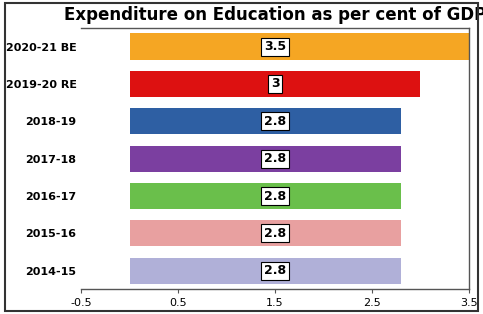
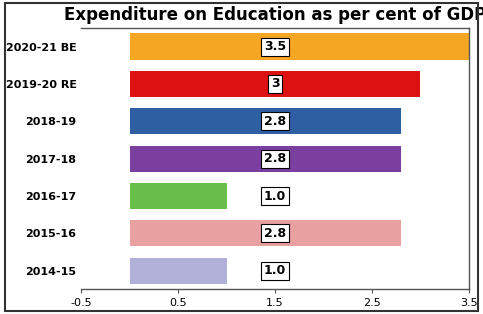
2016-17: 2.8 -> 1.0
2014-15: 2.8 -> 1.0
